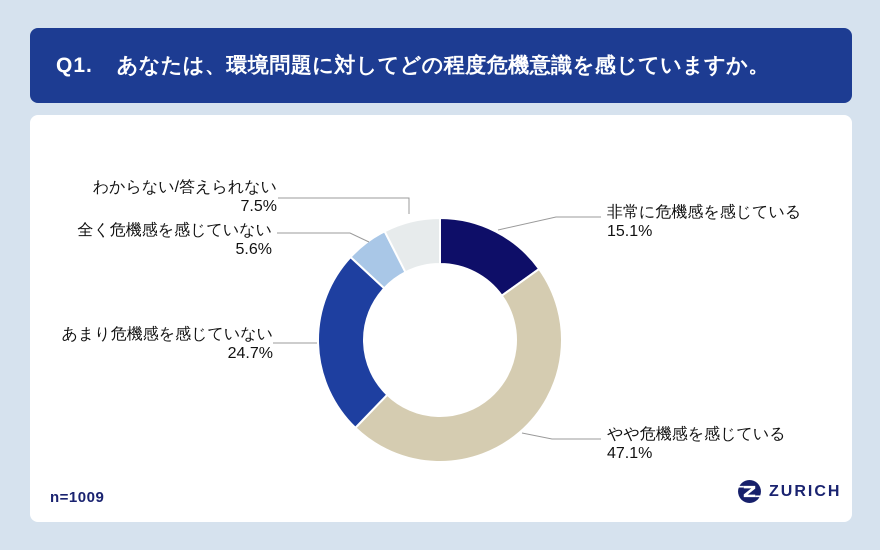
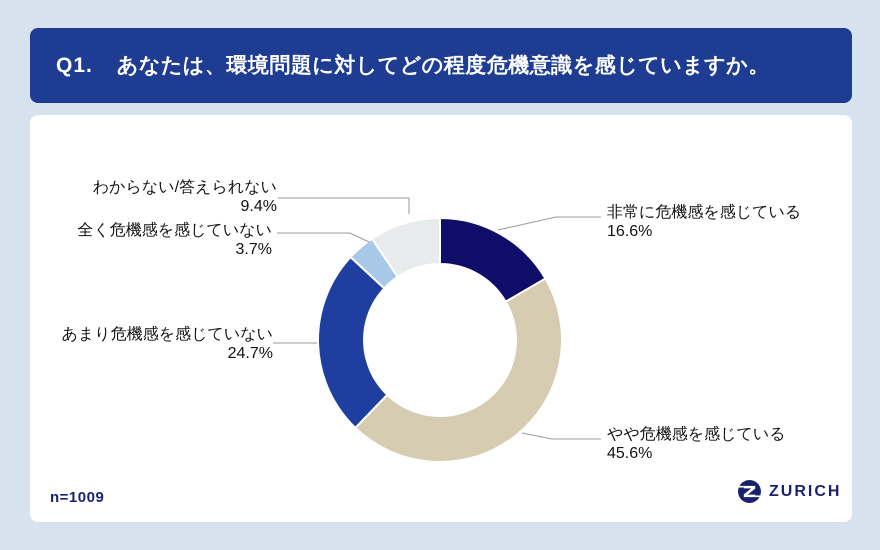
非常に危機感を感じている: 15.1% -> 16.6%
やや危機感を感じている: 47.1% -> 45.6%
全く危機感を感じていない: 5.6% -> 3.7%
わからない/答えられない: 7.5% -> 9.4%
